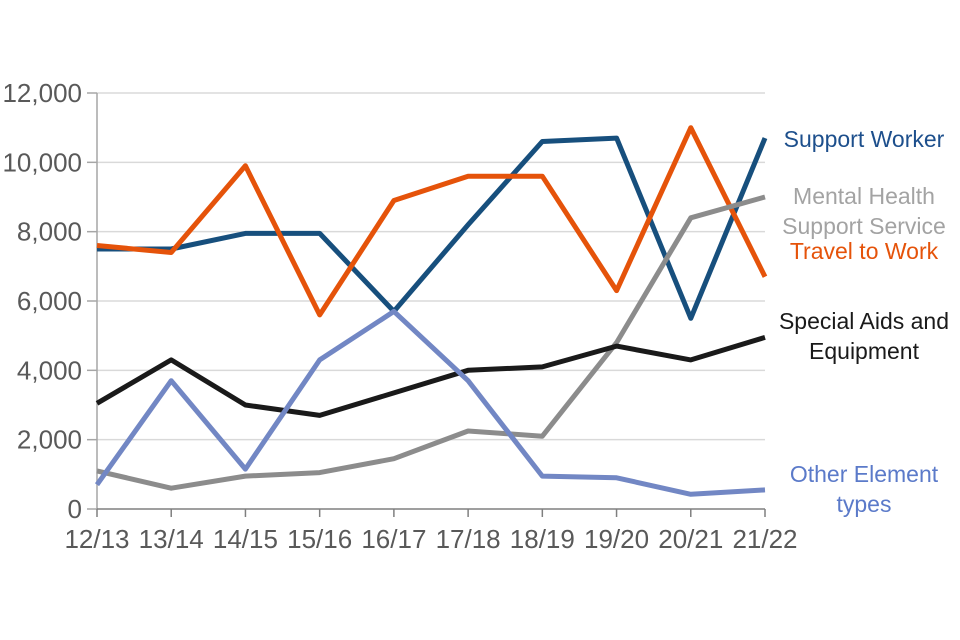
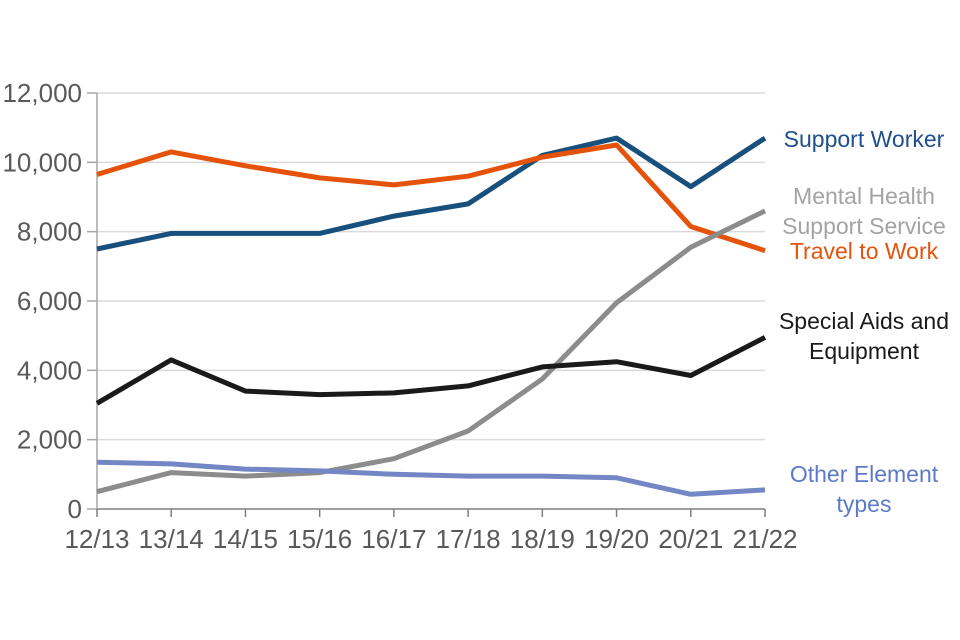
Travel to Work/12/13: 7600 -> 9600
Mental Health Support Service/12/13: 1100 -> 500
Other Element types/12/13: 700 -> 1400
Support Worker/13/14: 7500 -> 8000
Travel to Work/13/14: 7400 -> 10300
Mental Health Support Service/13/14: 600 -> 1000
Other Element types/13/14: 3700 -> 1300
Special Aids and Equipment/14/15: 3000 -> 3400
Travel to Work/15/16: 5600 -> 9600
Special Aids and Equipment/15/16: 2700 -> 3300
Other Element types/15/16: 4300 -> 1100
Support Worker/16/17: 5700 -> 8400
Travel to Work/16/17: 8900 -> 9400
Other Element types/16/17: 5700 -> 1000
Support Worker/17/18: 8200 -> 8800
Special Aids and Equipment/17/18: 4000 -> 3600
Other Element types/17/18: 3700 -> 1000
Support Worker/18/19: 10600 -> 10200
Travel to Work/18/19: 9600 -> 10200
Mental Health Support Service/18/19: 2100 -> 3800
Travel to Work/19/20: 6300 -> 10500
Mental Health Support Service/19/20: 4800 -> 6000
Special Aids and Equipment/19/20: 4700 -> 4200
Support Worker/20/21: 5500 -> 9300
Travel to Work/20/21: 11000 -> 8200
Mental Health Support Service/20/21: 8400 -> 7600
Special Aids and Equipment/20/21: 4300 -> 3800
Travel to Work/21/22: 6700 -> 7400
Mental Health Support Service/21/22: 9000 -> 8600
